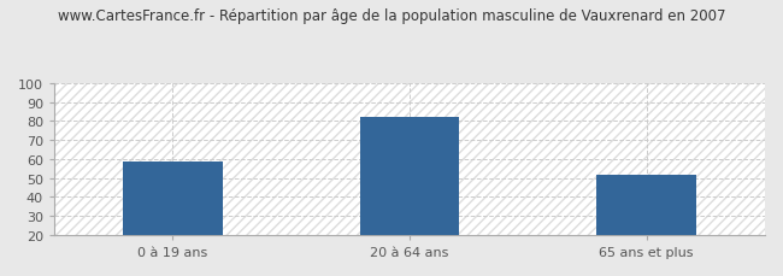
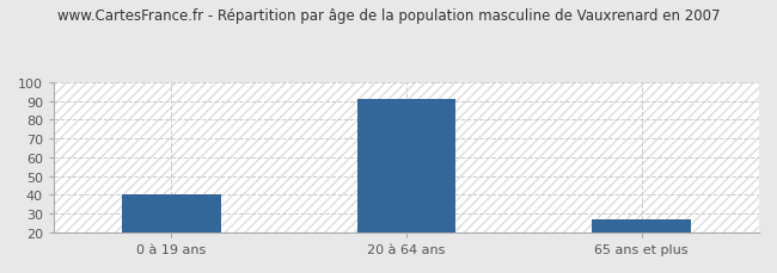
0 à 19 ans: 59 -> 40
20 à 64 ans: 82 -> 91
65 ans et plus: 52 -> 27
